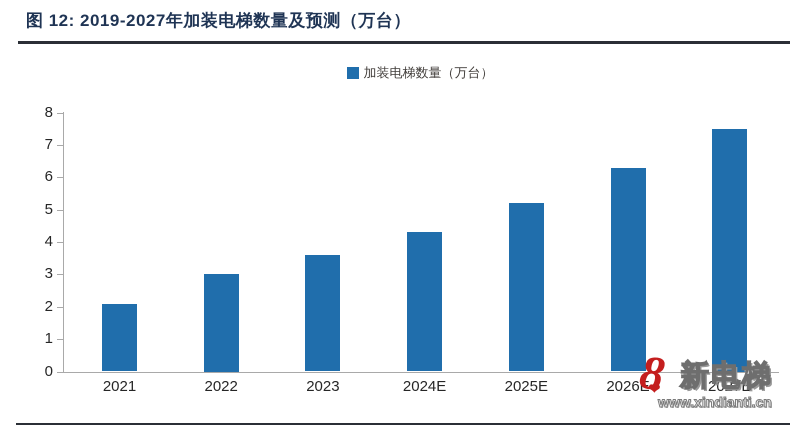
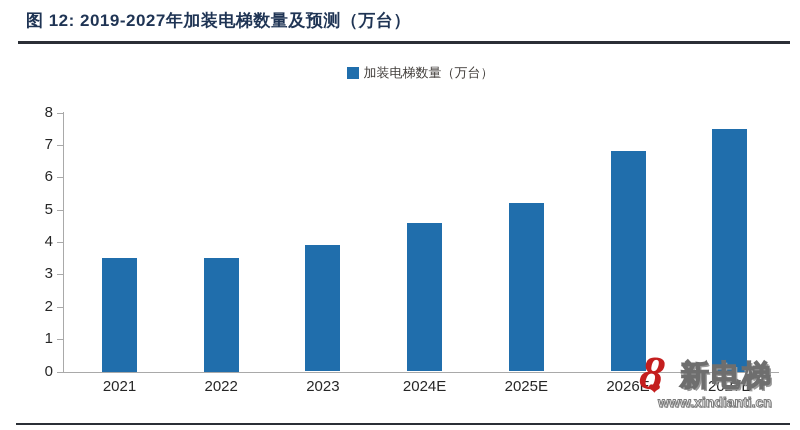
2021: 2.1 -> 3.5
2022: 3.0 -> 3.5
2023: 3.6 -> 3.9
2024E: 4.3 -> 4.6
2026E: 6.3 -> 6.8
